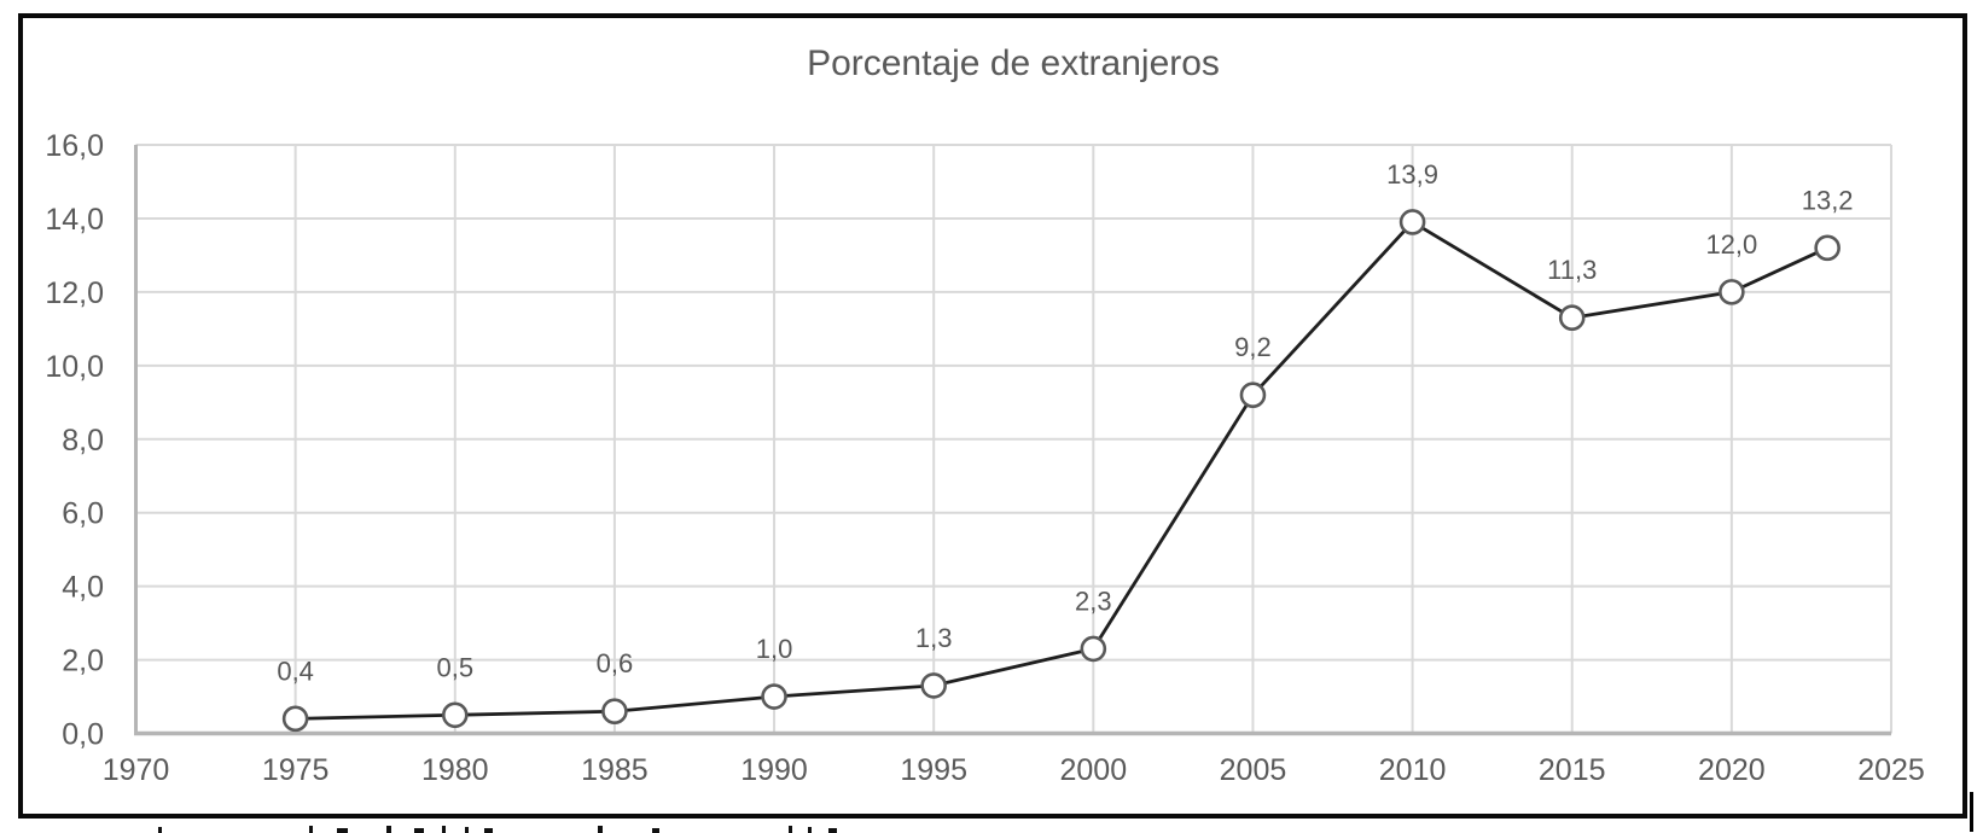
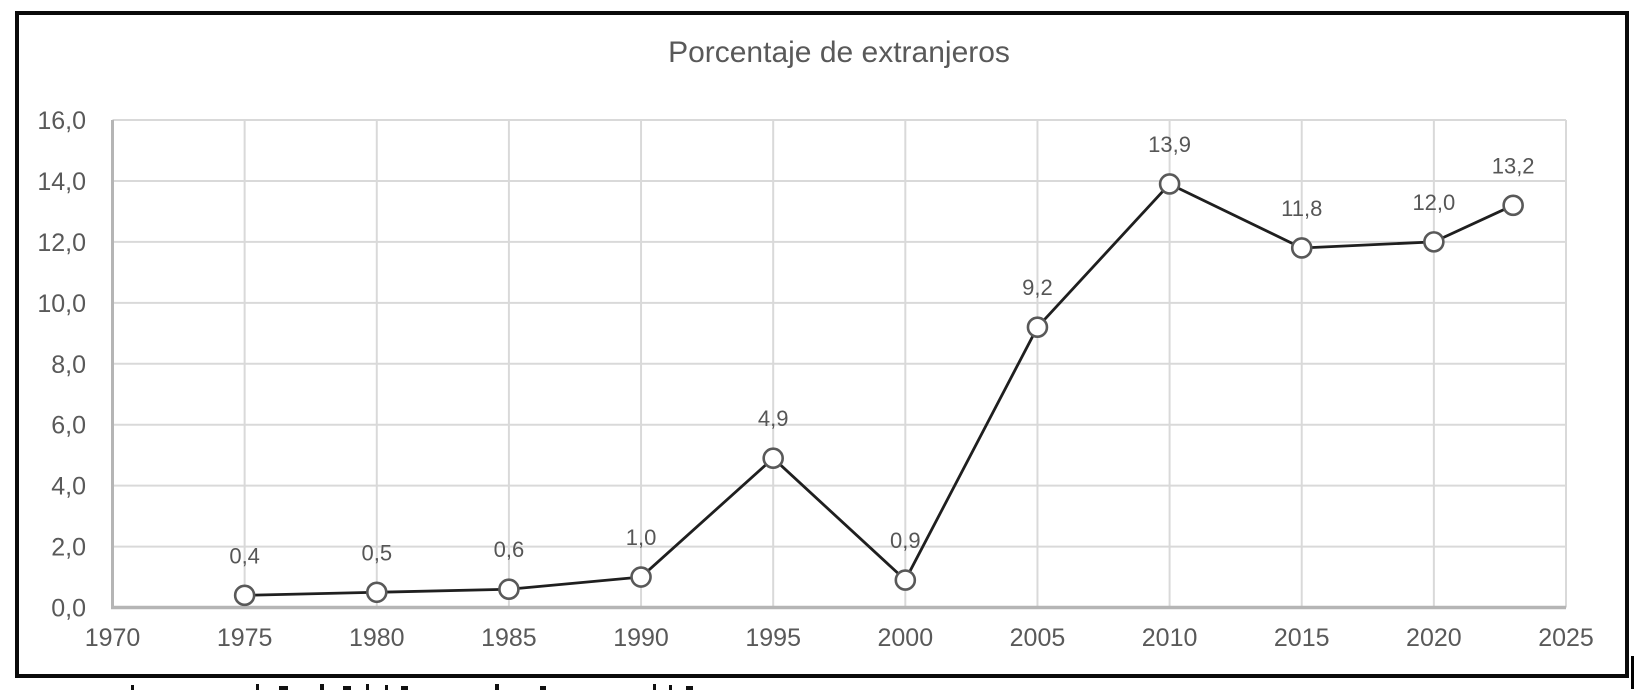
1995: 1,3 -> 4,9
2000: 2,3 -> 0,9
2015: 11,3 -> 11,8
